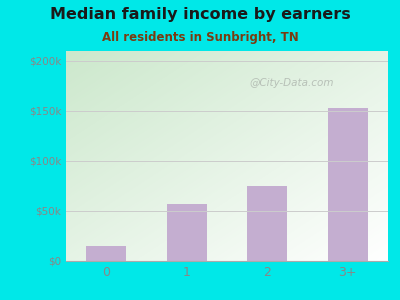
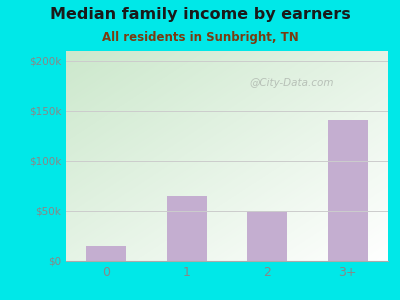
1: $57k -> $65k
2: $75k -> $50k
3+: $153k -> $141k
